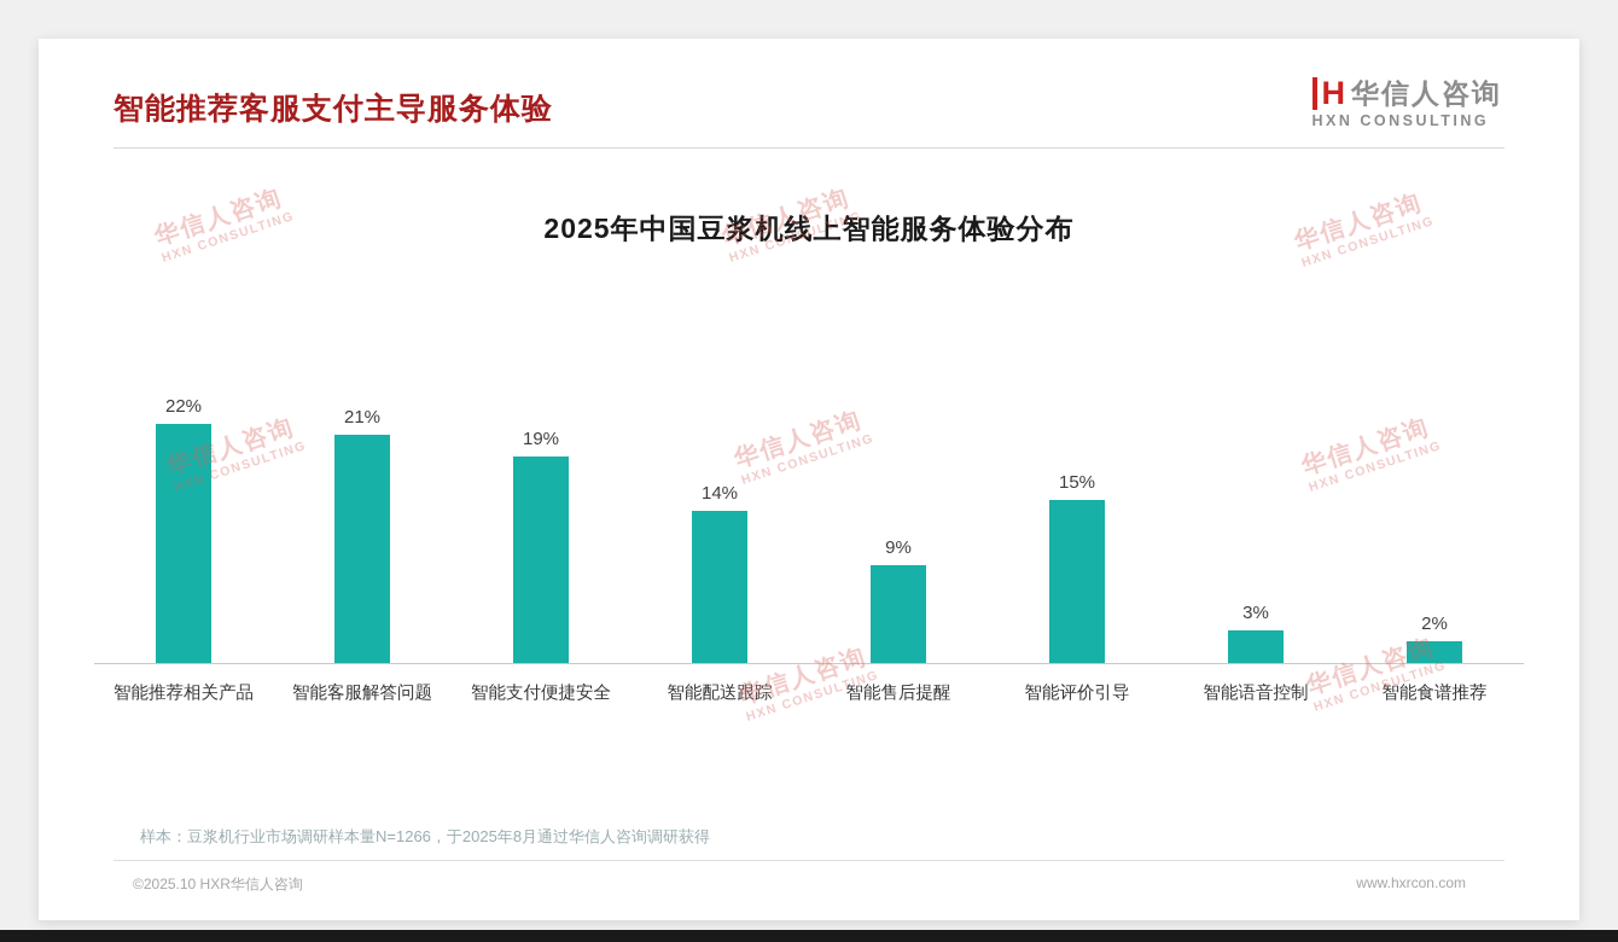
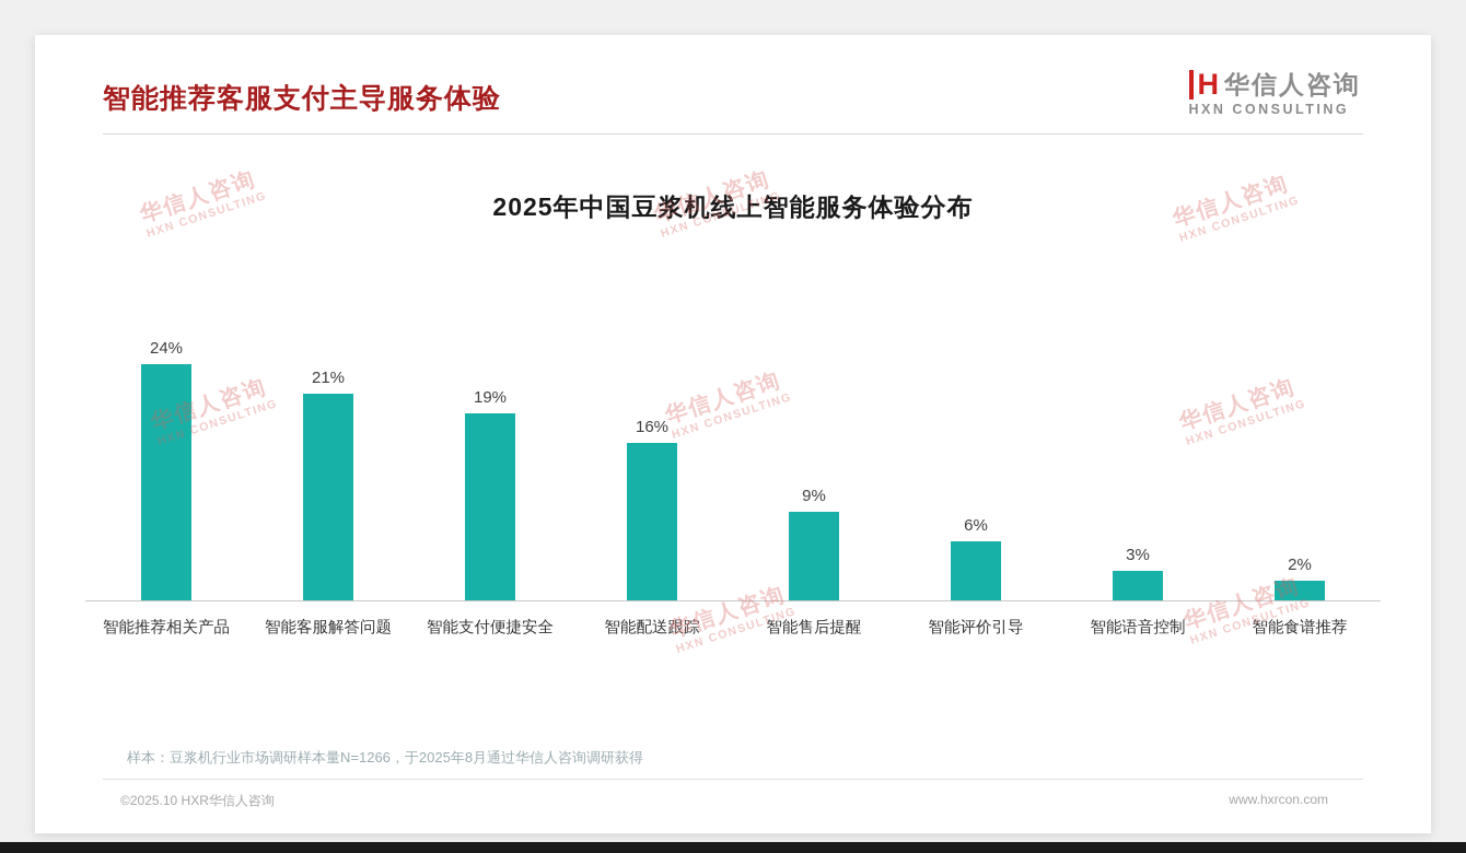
智能推荐相关产品: 22% -> 24%
智能配送跟踪: 14% -> 16%
智能评价引导: 15% -> 6%
